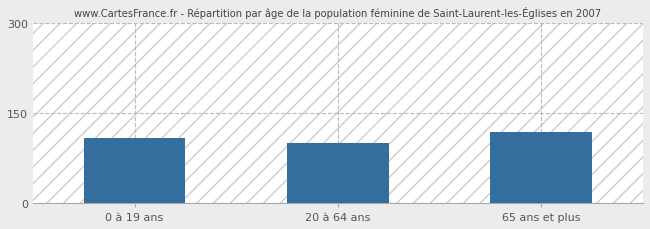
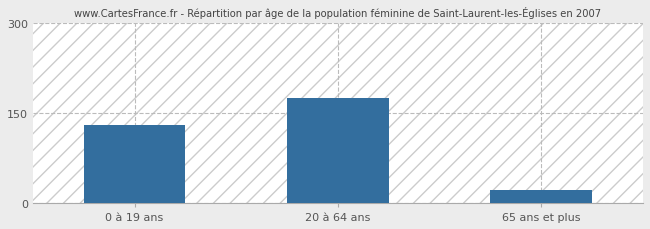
0 à 19 ans: 108 -> 130
20 à 64 ans: 100 -> 175
65 ans et plus: 118 -> 22
